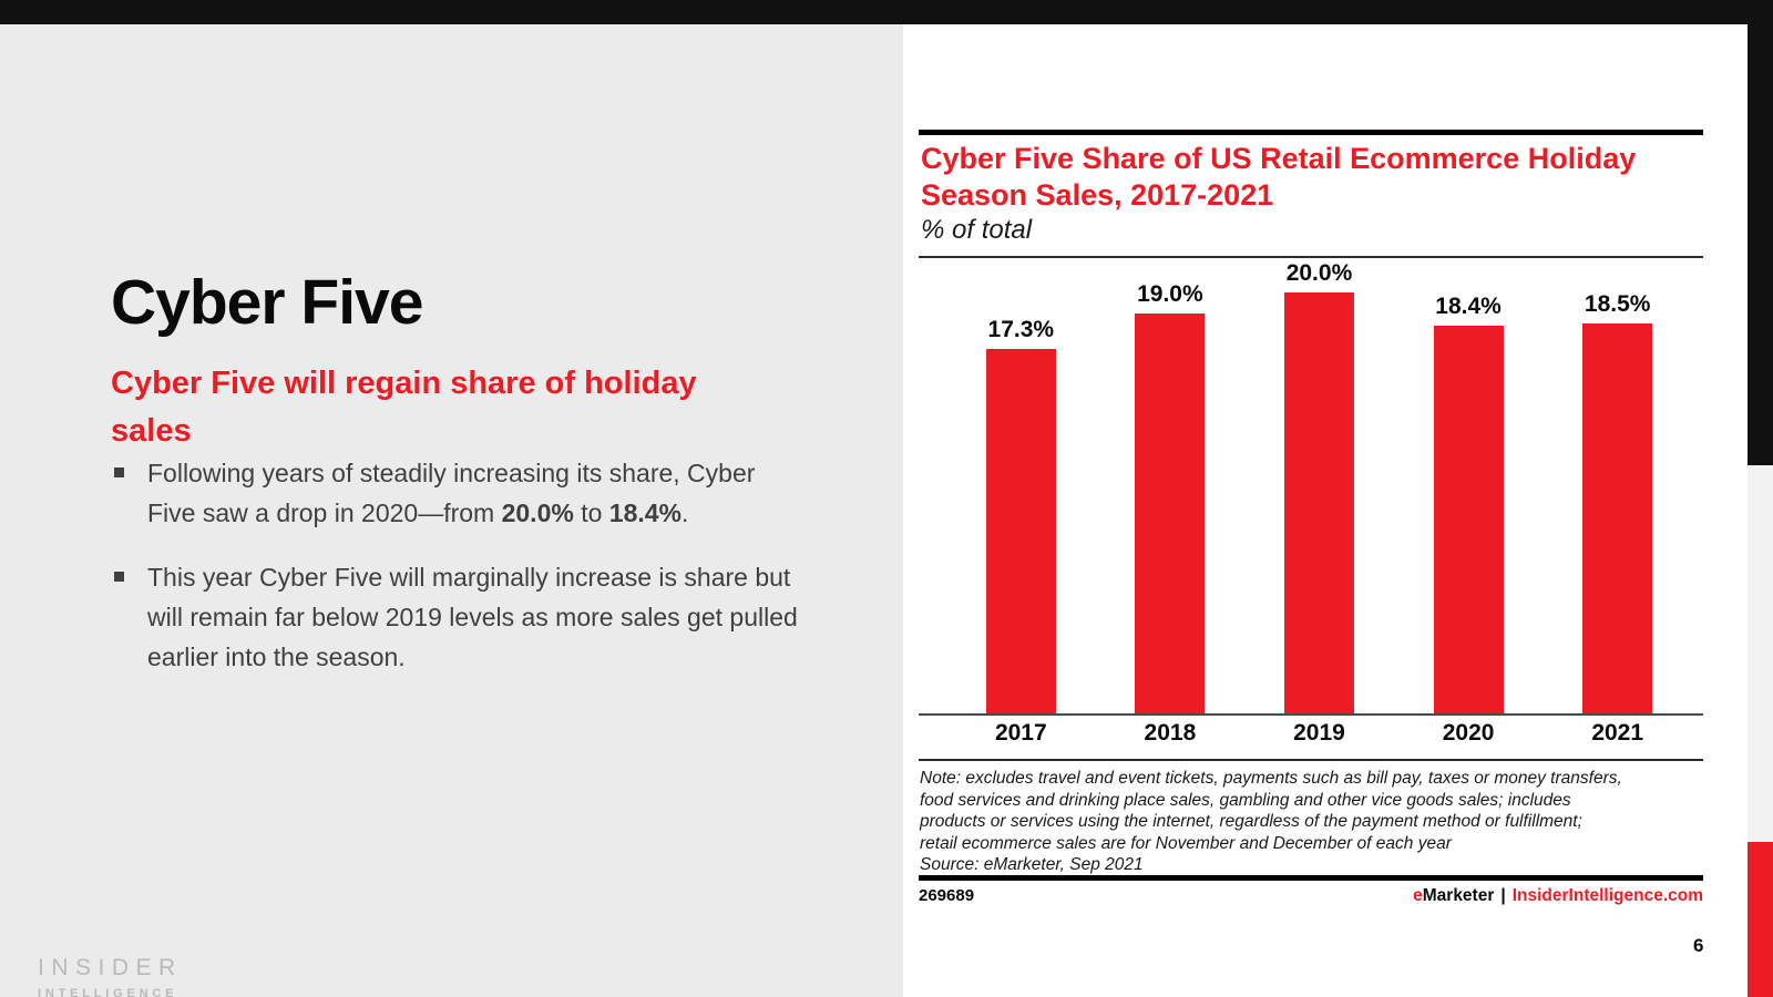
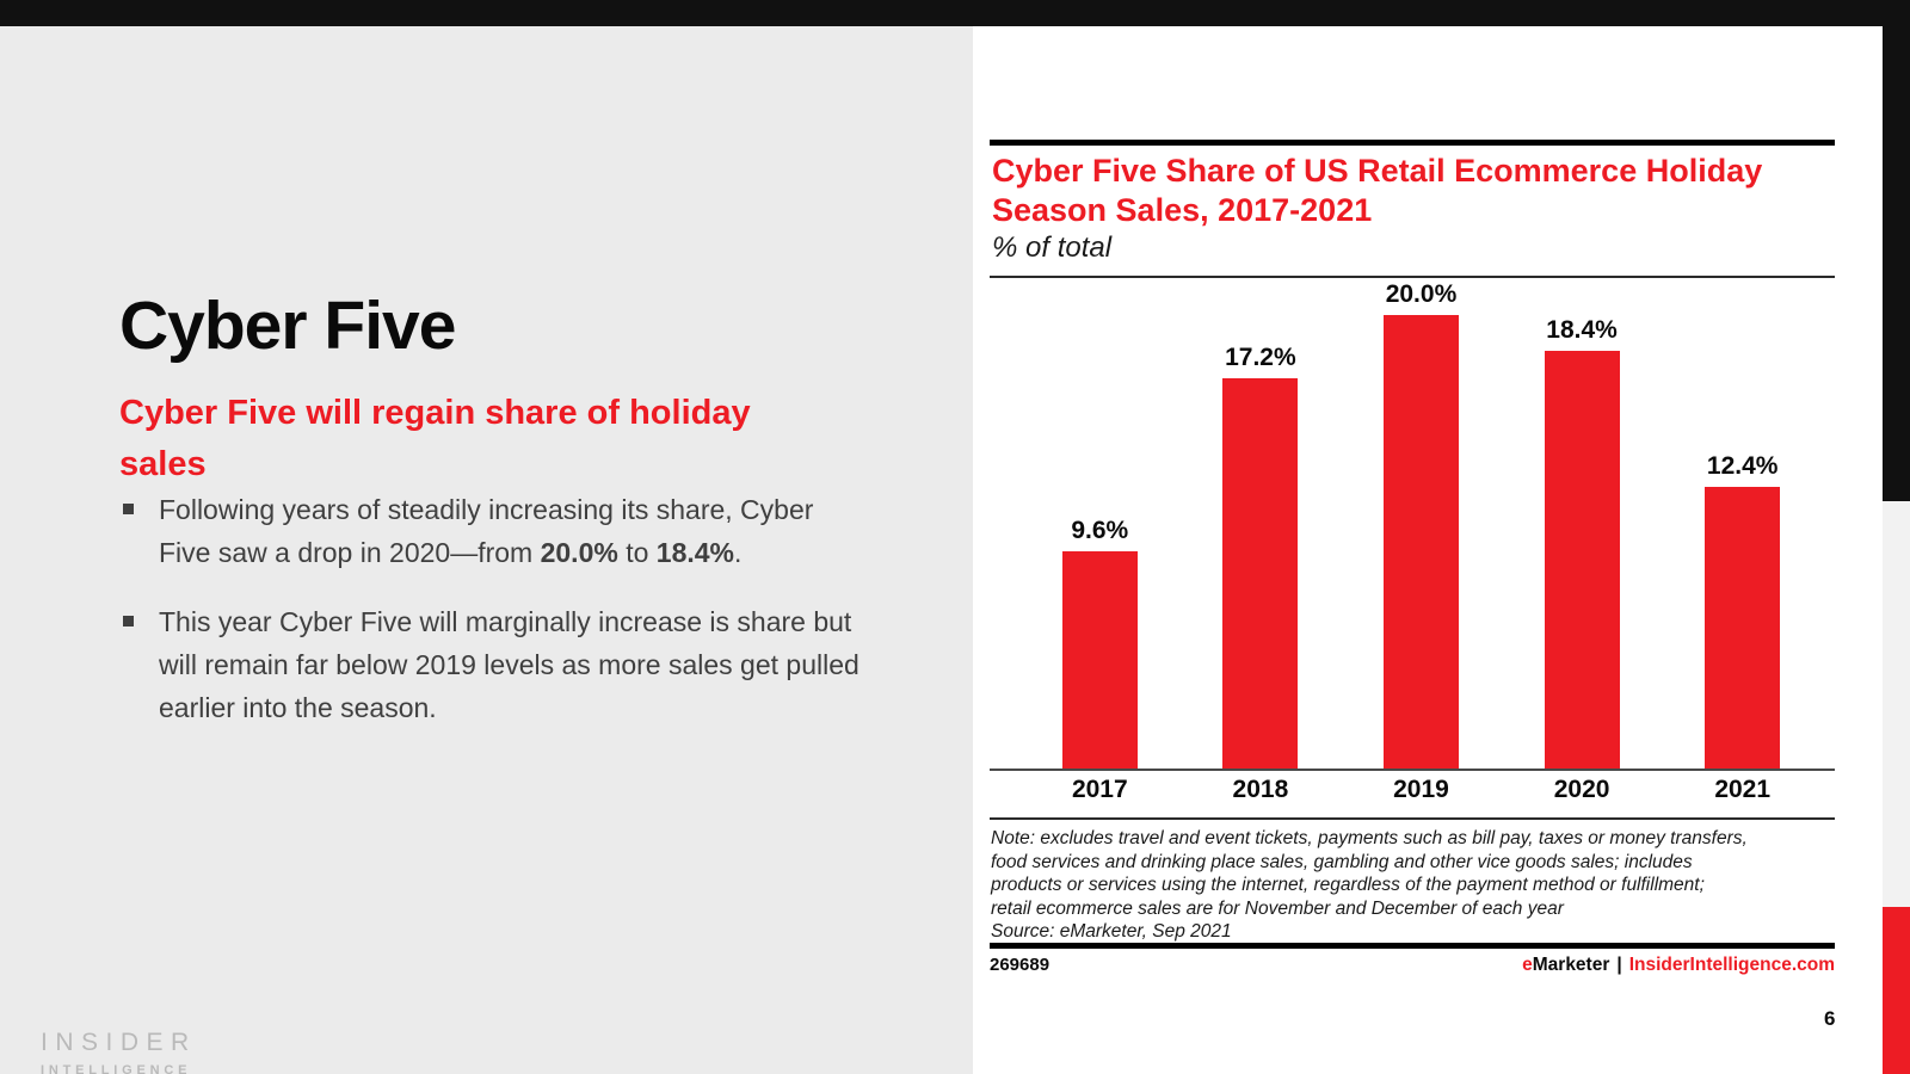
2017: 17.3% -> 9.6%
2018: 19.0% -> 17.2%
2021: 18.5% -> 12.4%
